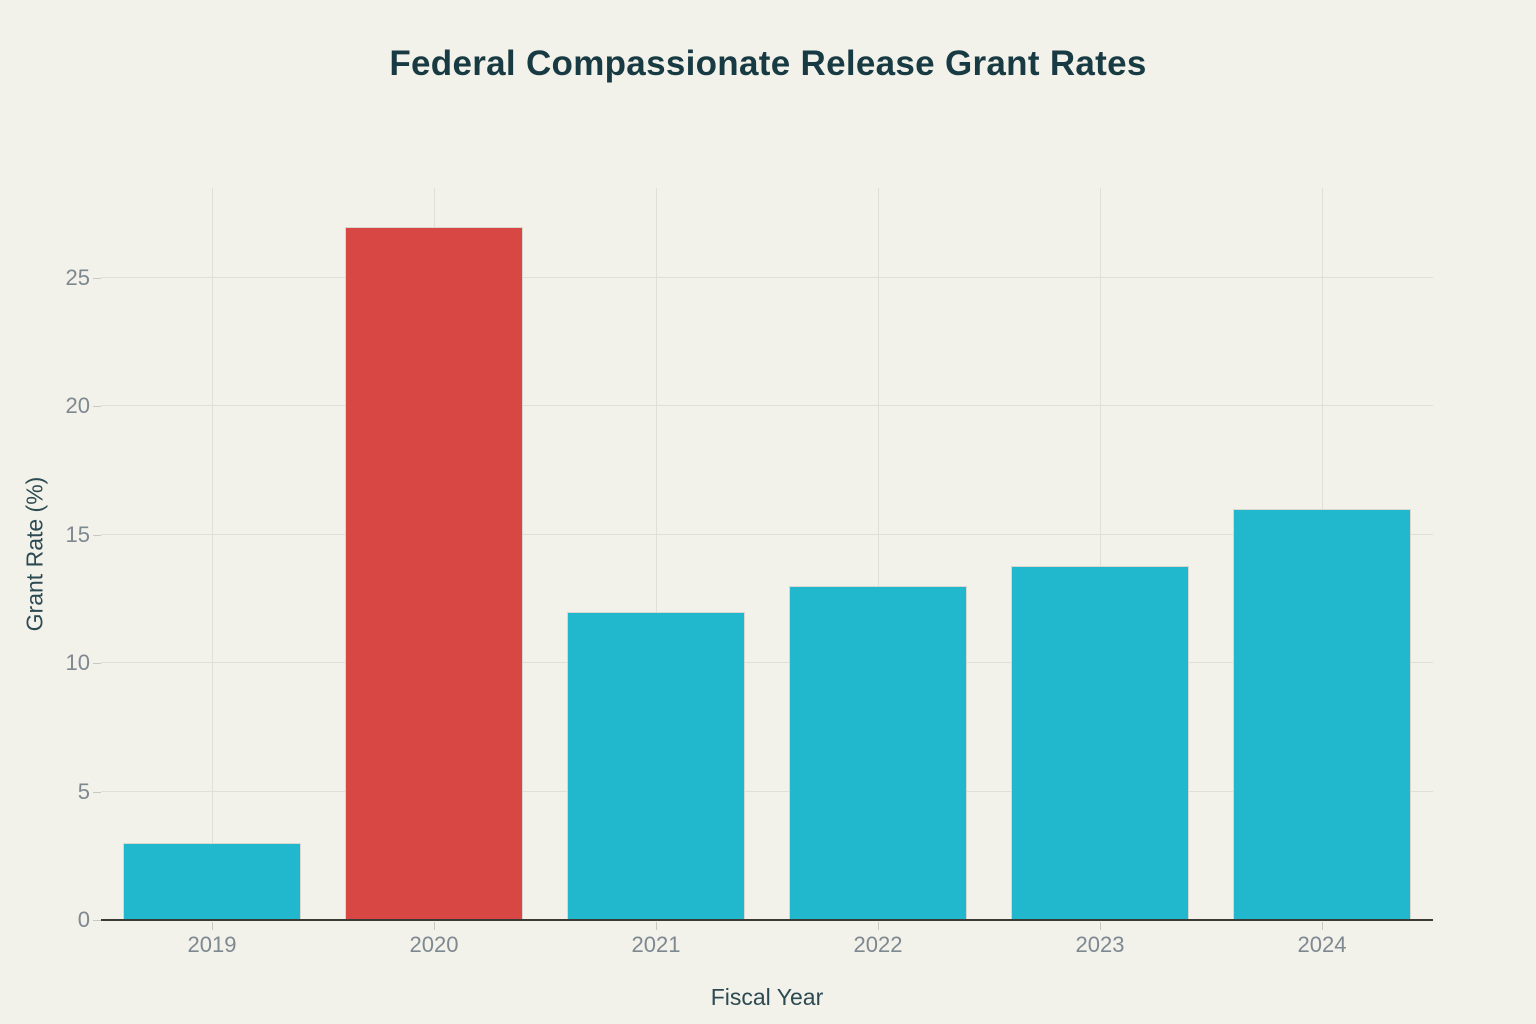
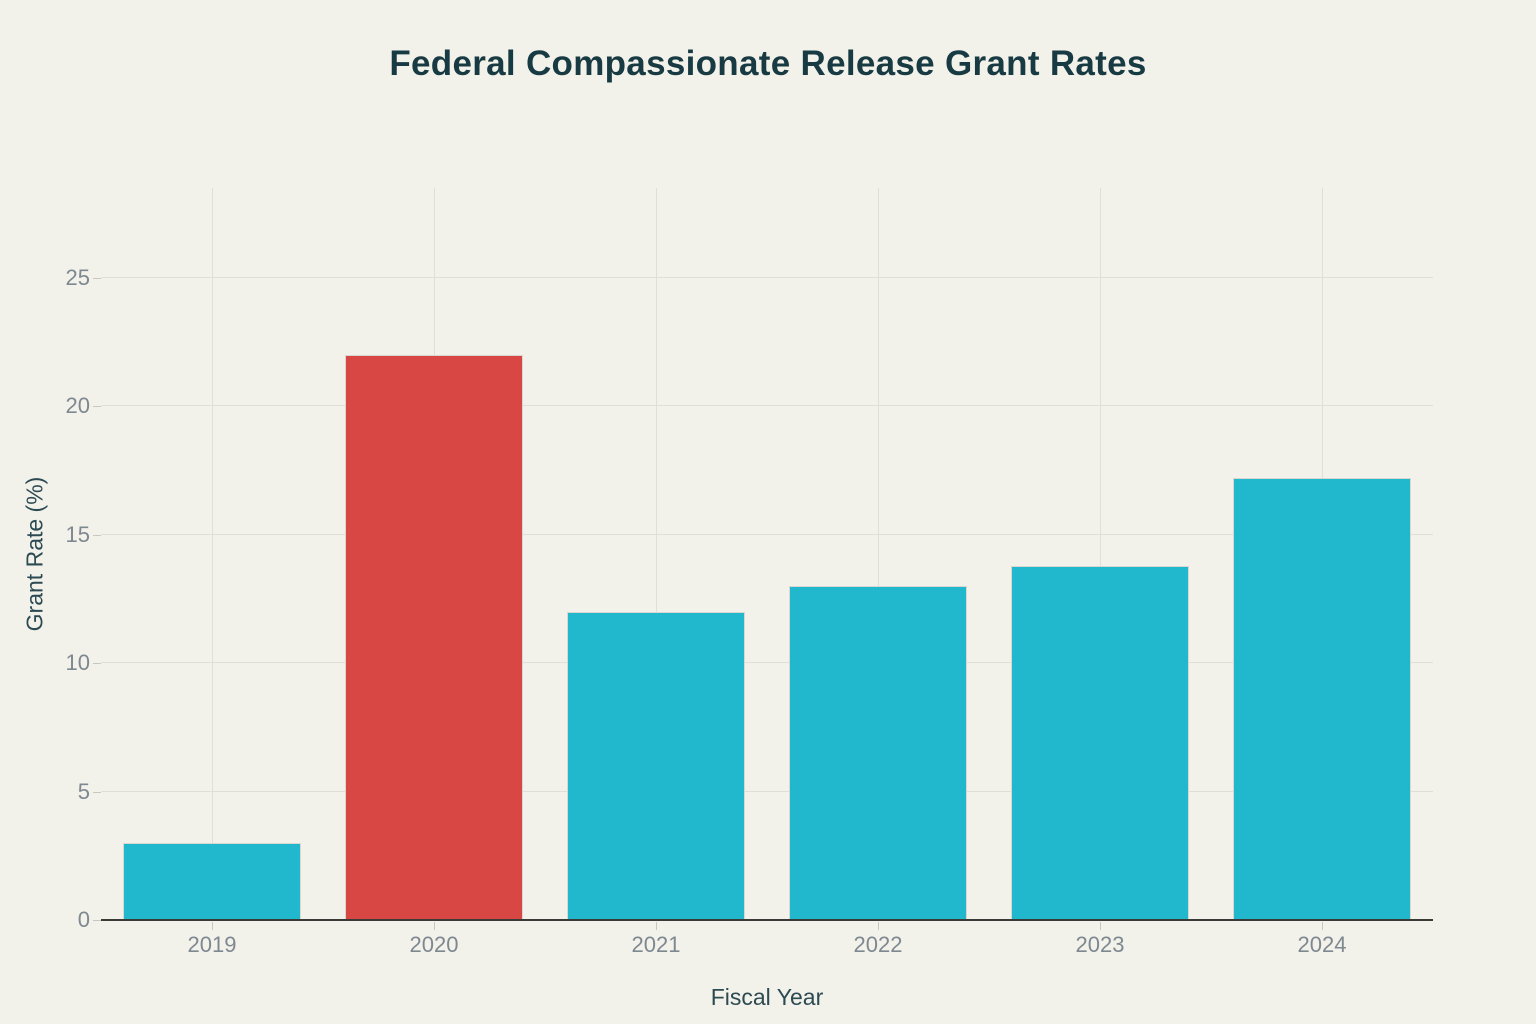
2020: 27.0 -> 22.0
2024: 16.0 -> 17.2
